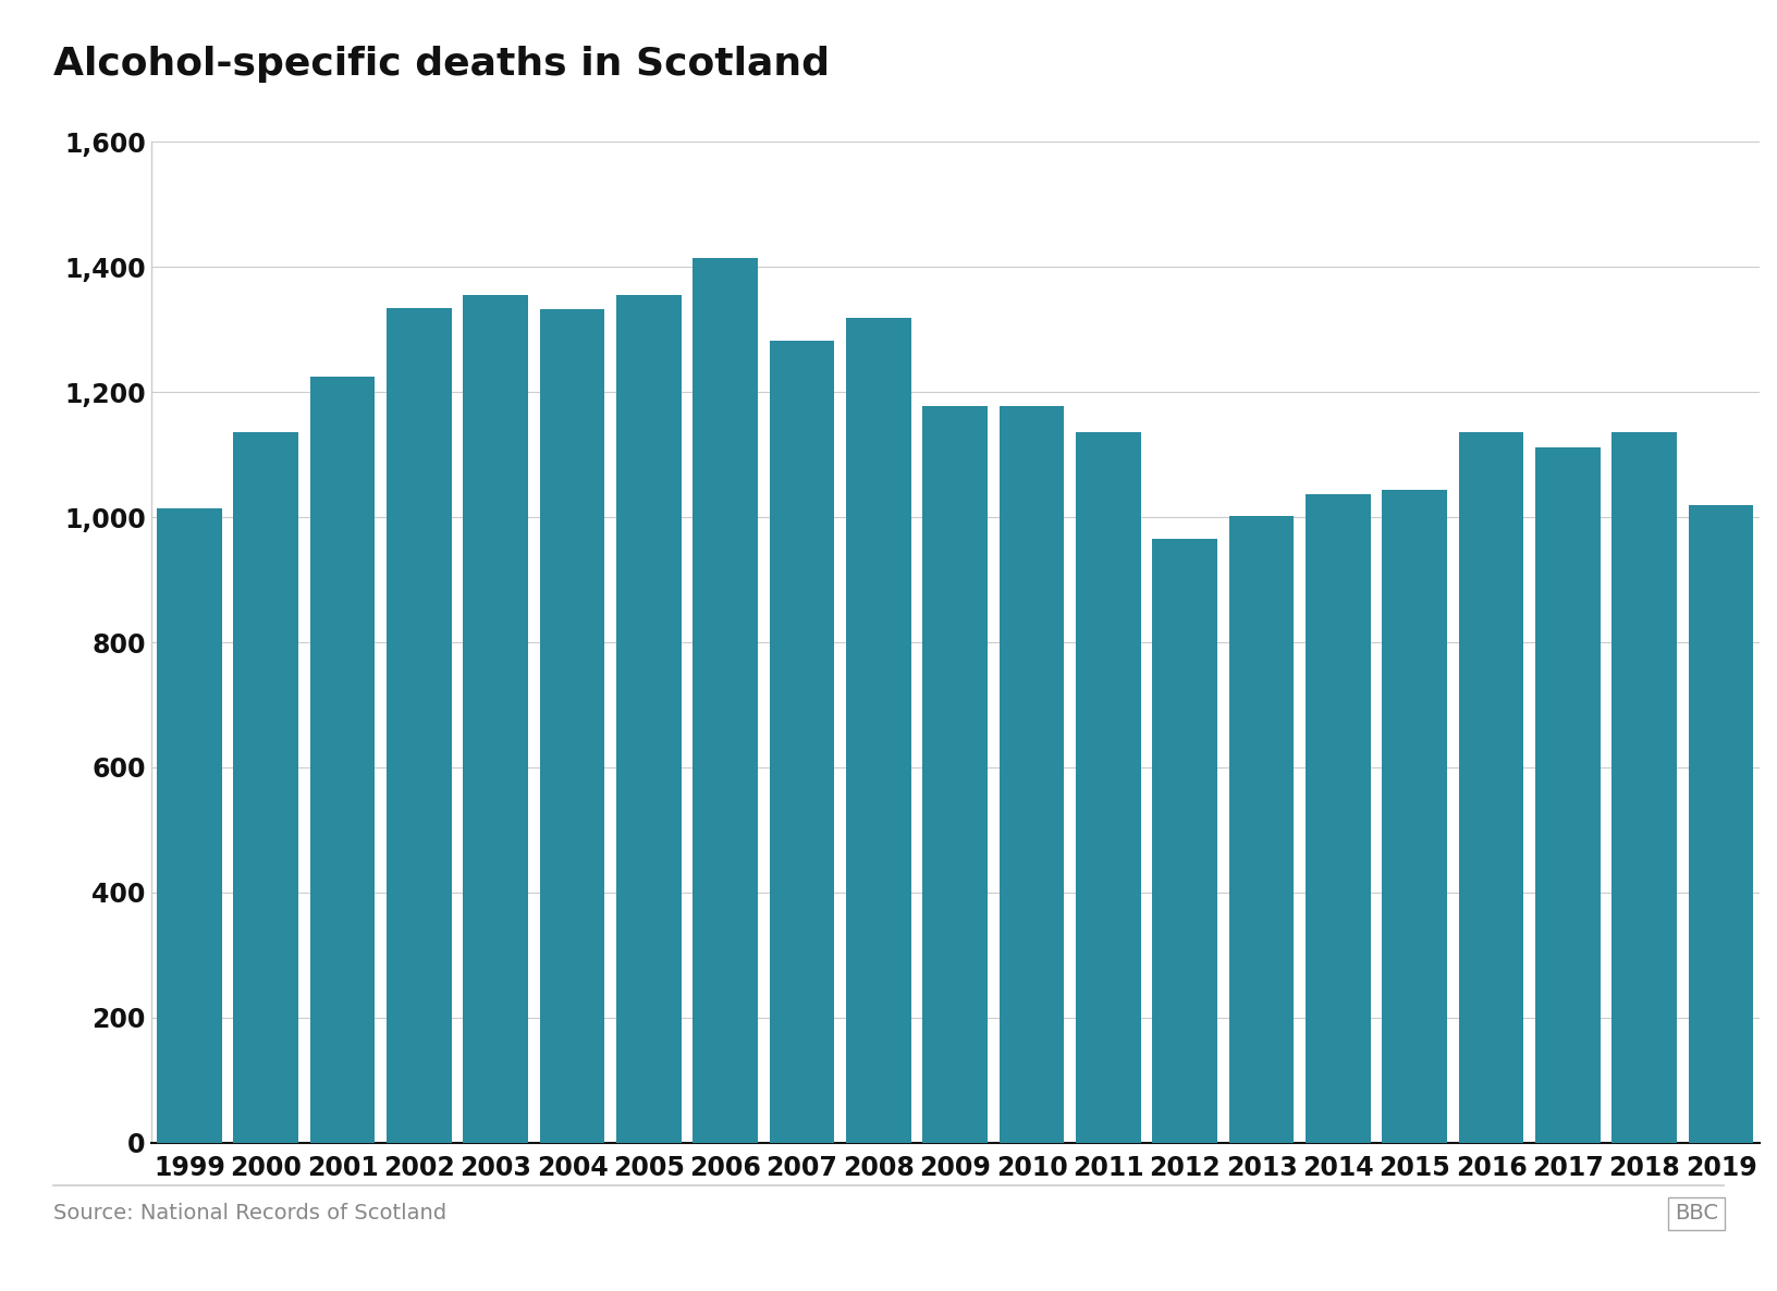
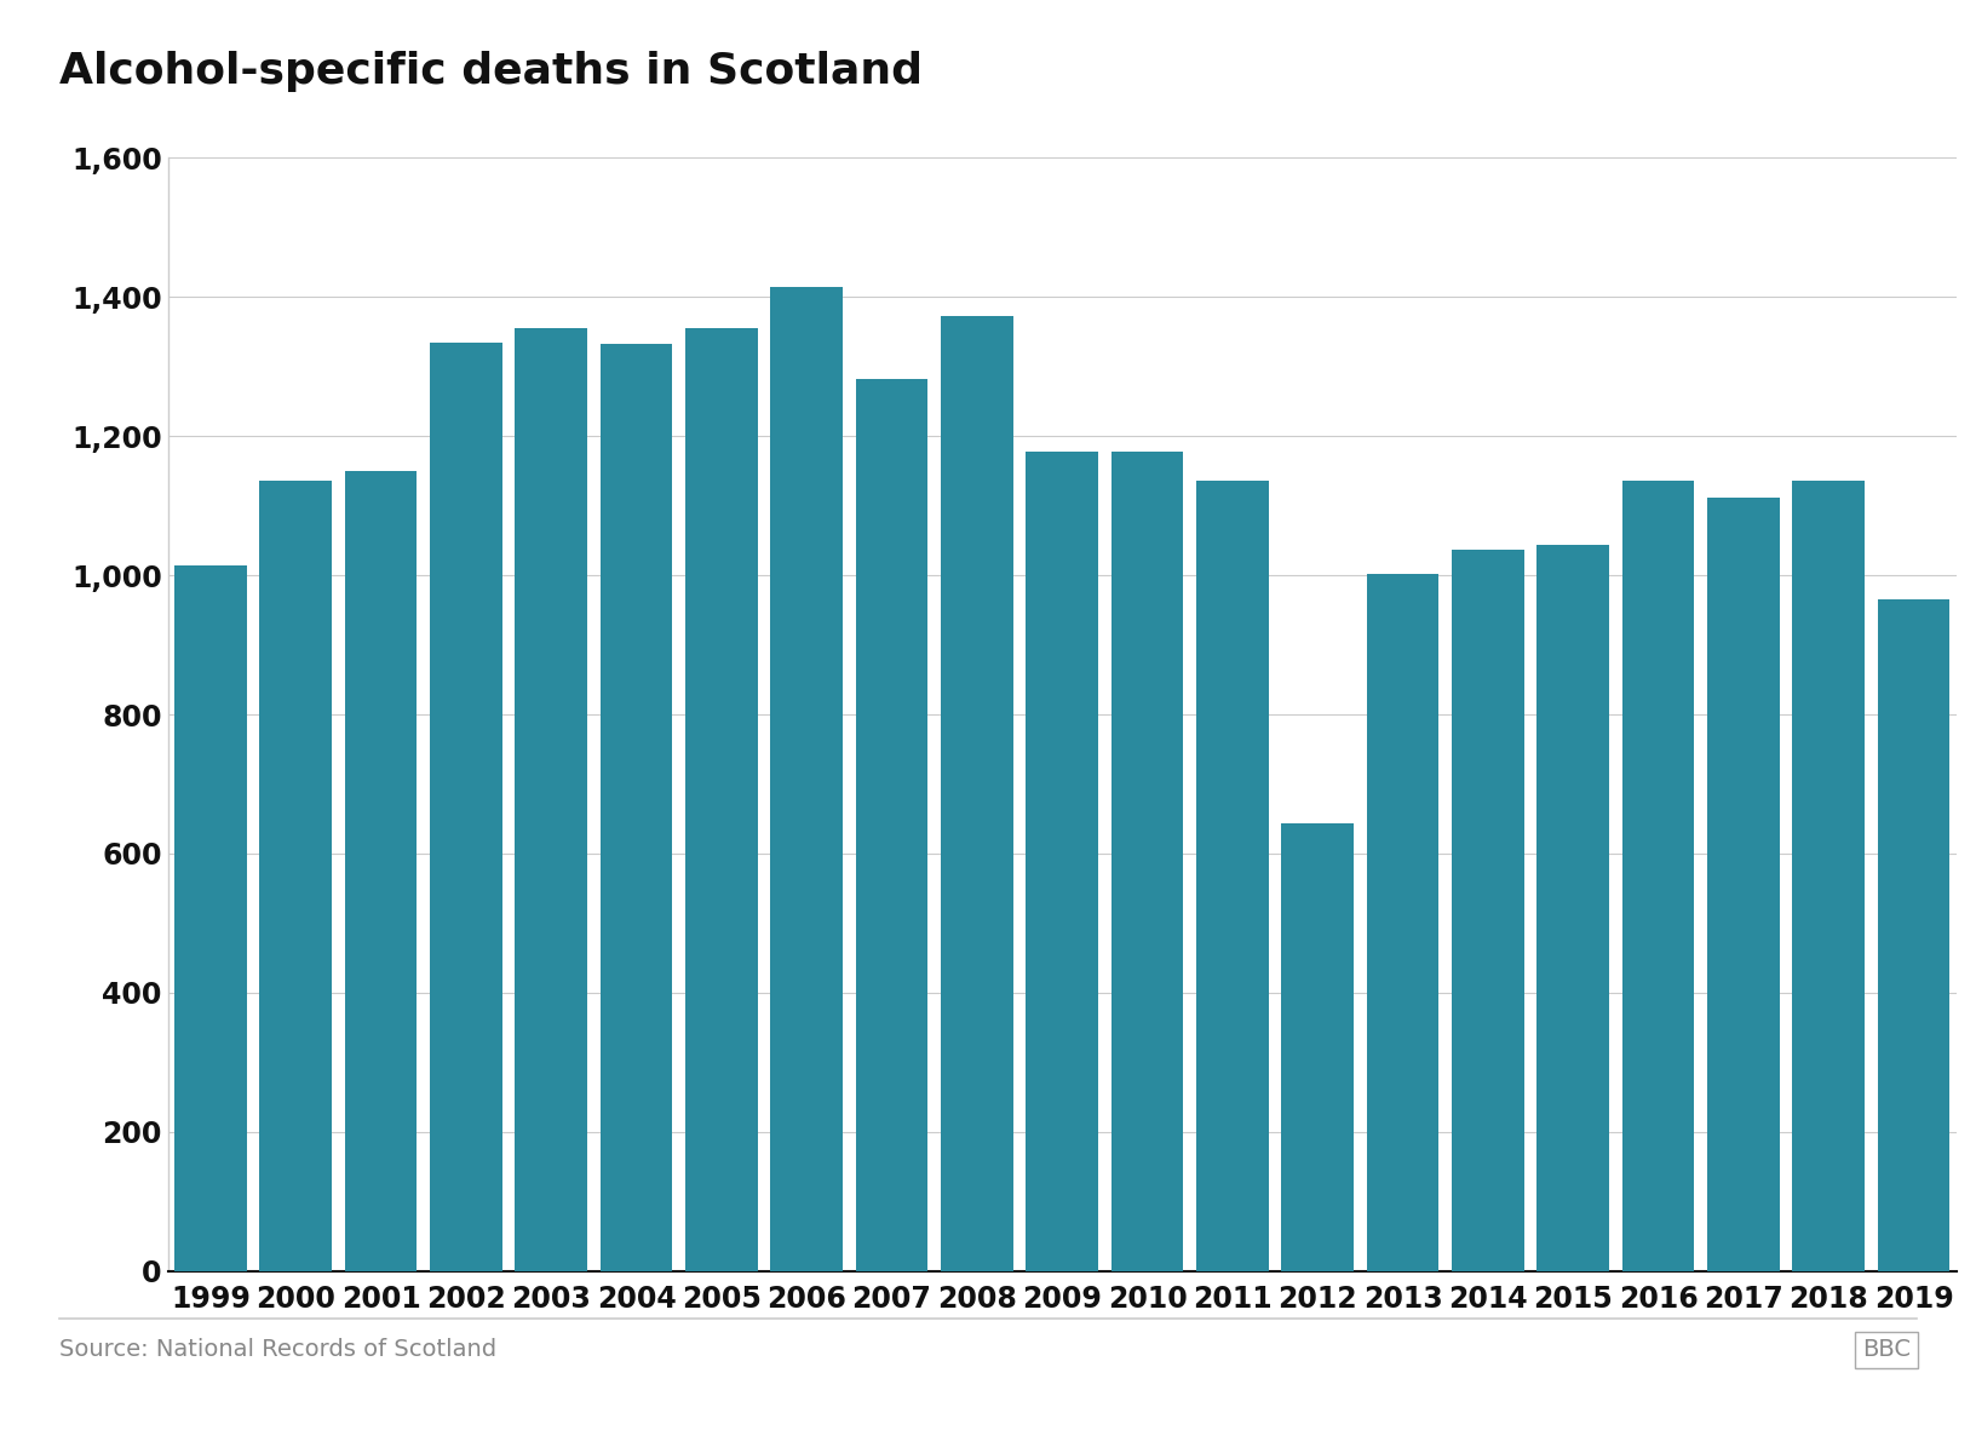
2001: 1,224 -> 1,150
2008: 1,318 -> 1,372
2012: 965 -> 644
2019: 1,020 -> 966
